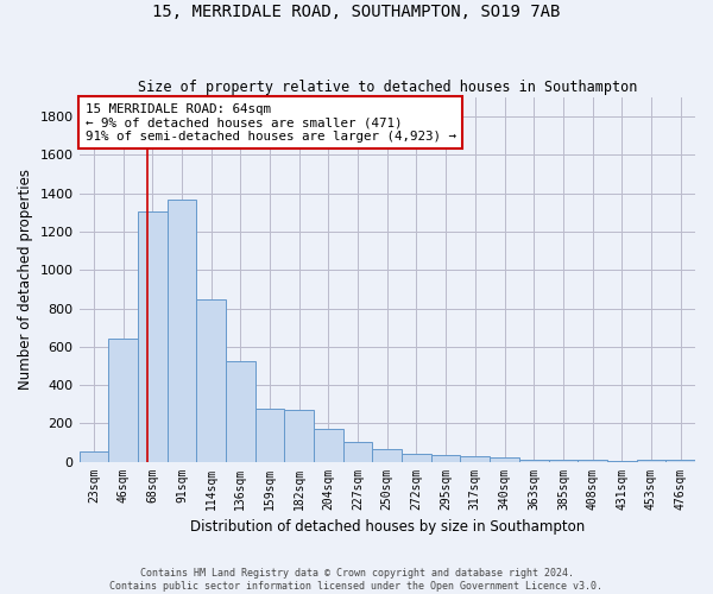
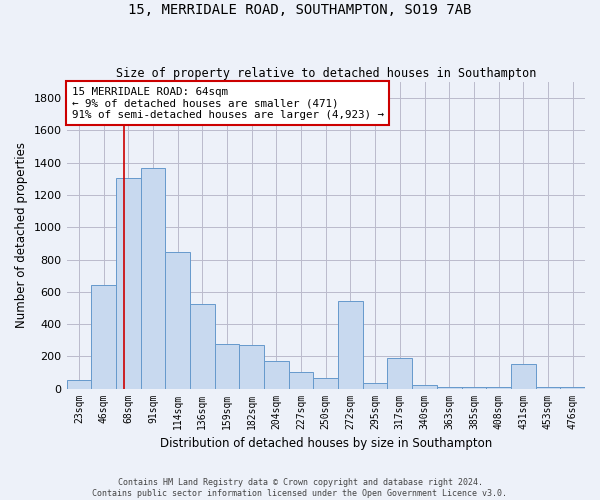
272sqm: 40 -> 540
317sqm: 30 -> 190
431sqm: 0 -> 150
